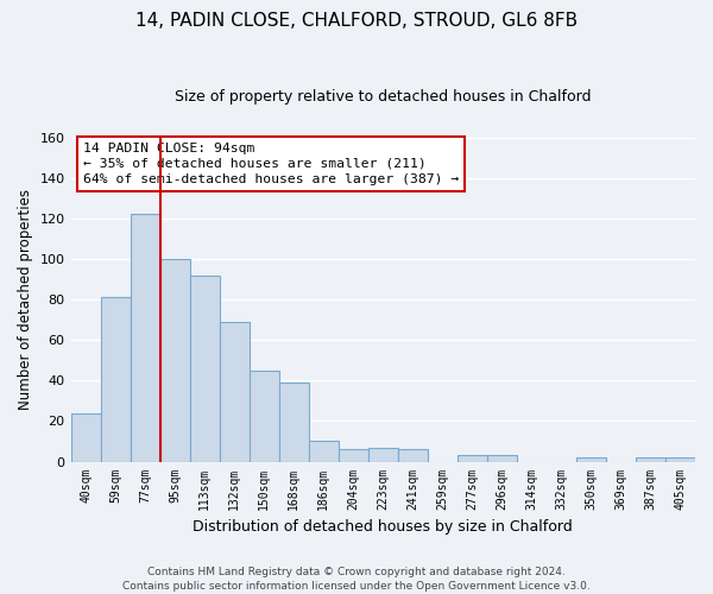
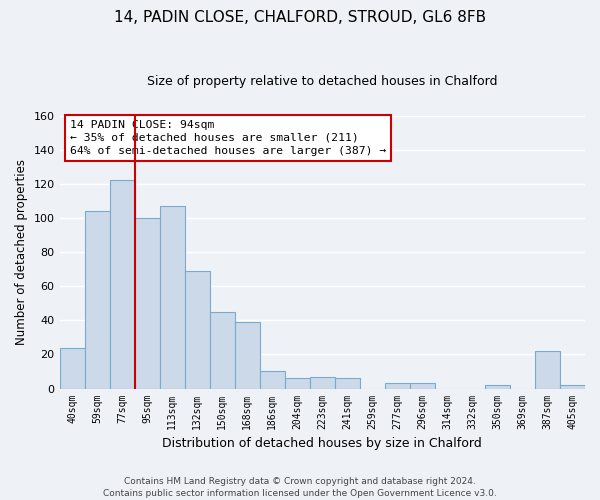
59sqm: 81 -> 104
113sqm: 92 -> 107
387sqm: 2 -> 22
